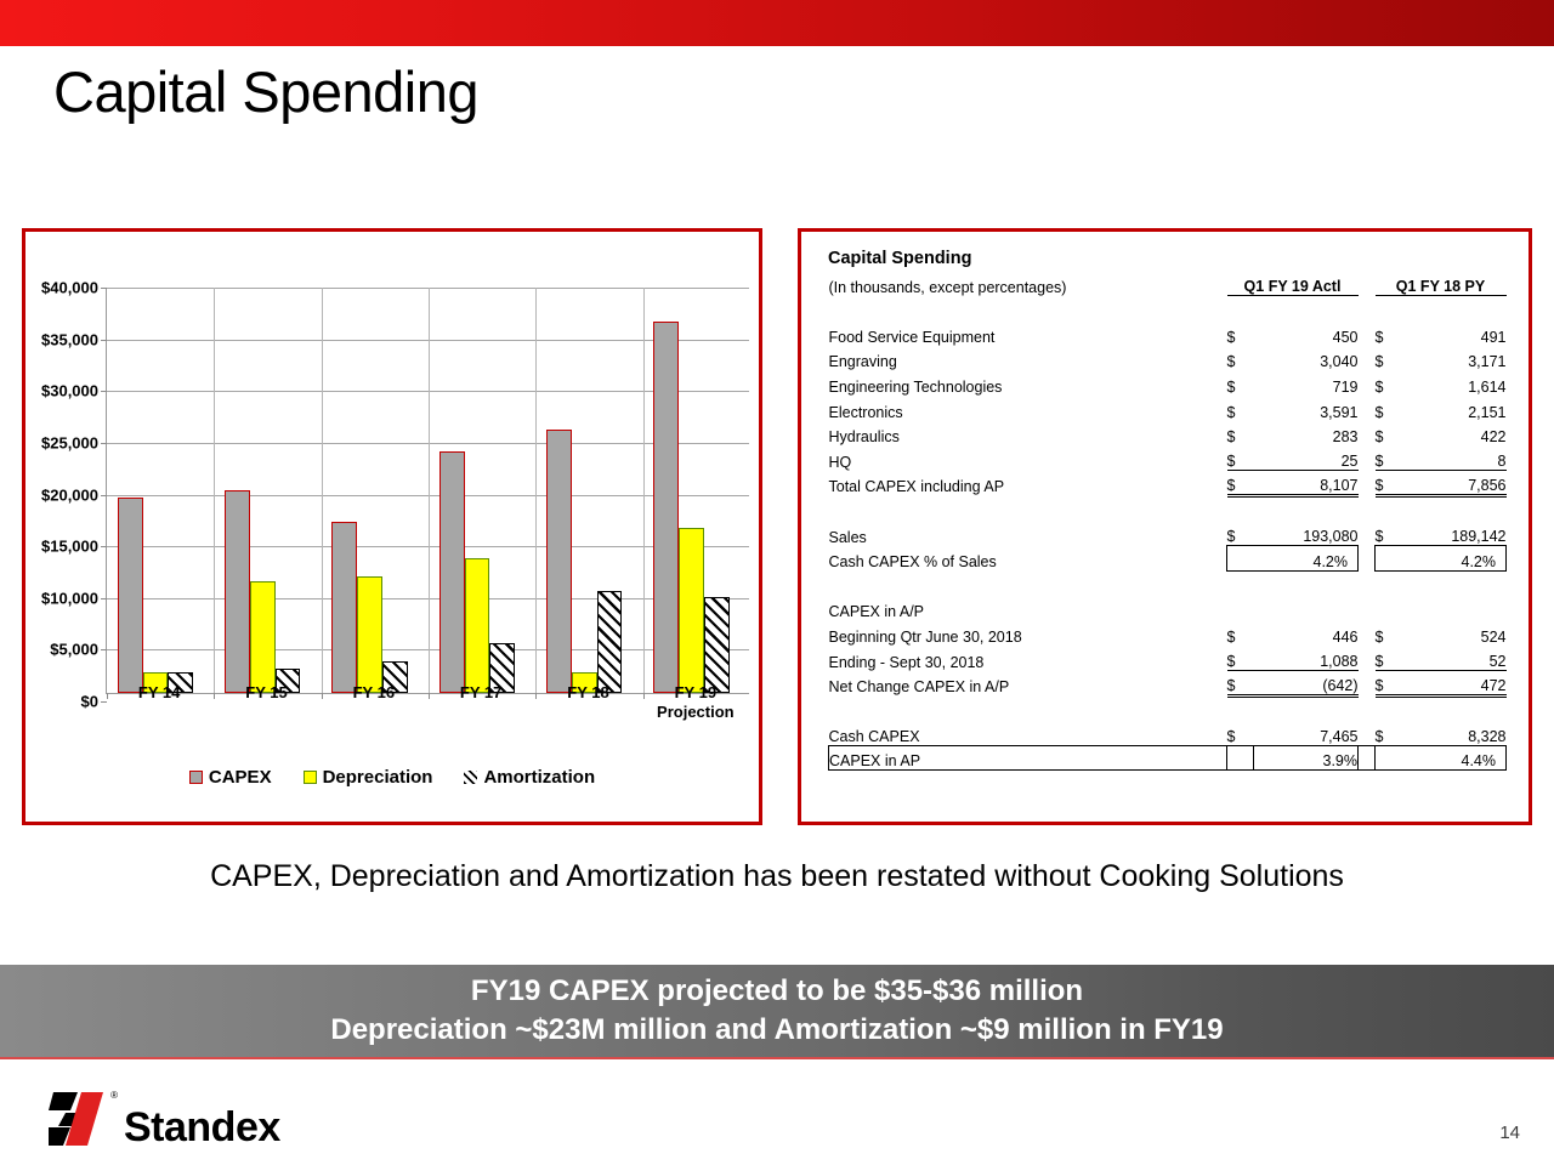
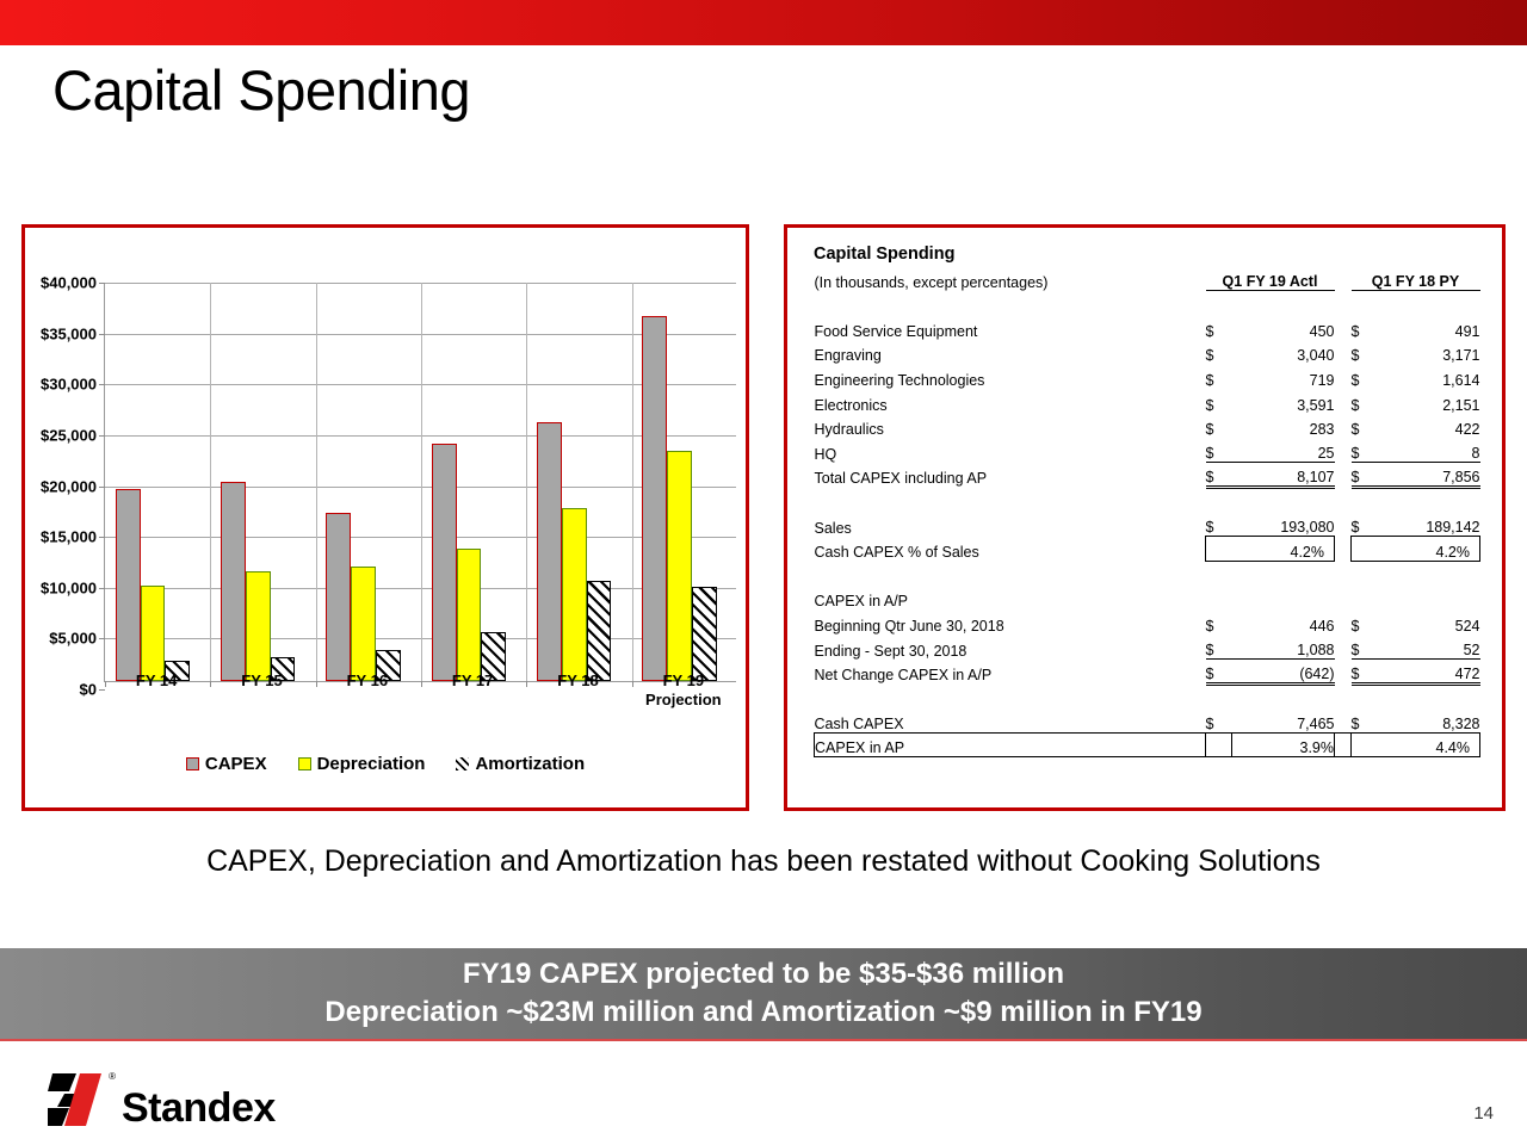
Depreciation/FY 14: $2000 -> $9000
Depreciation/FY 18: $2000 -> $17000
Depreciation/FY 19 Projection: $16000 -> $23000
